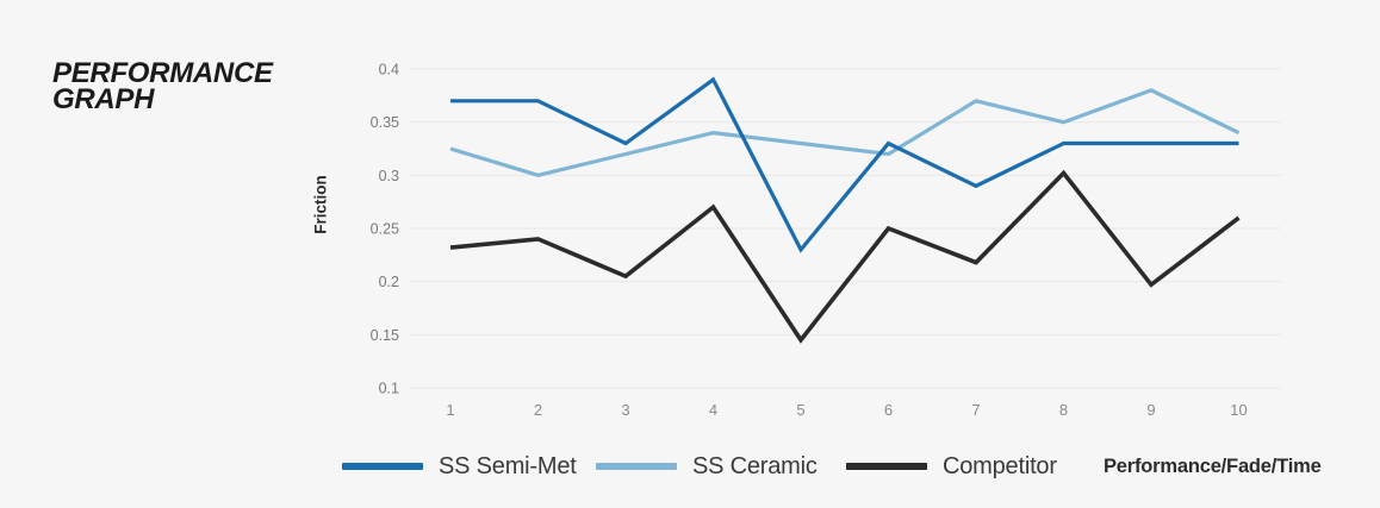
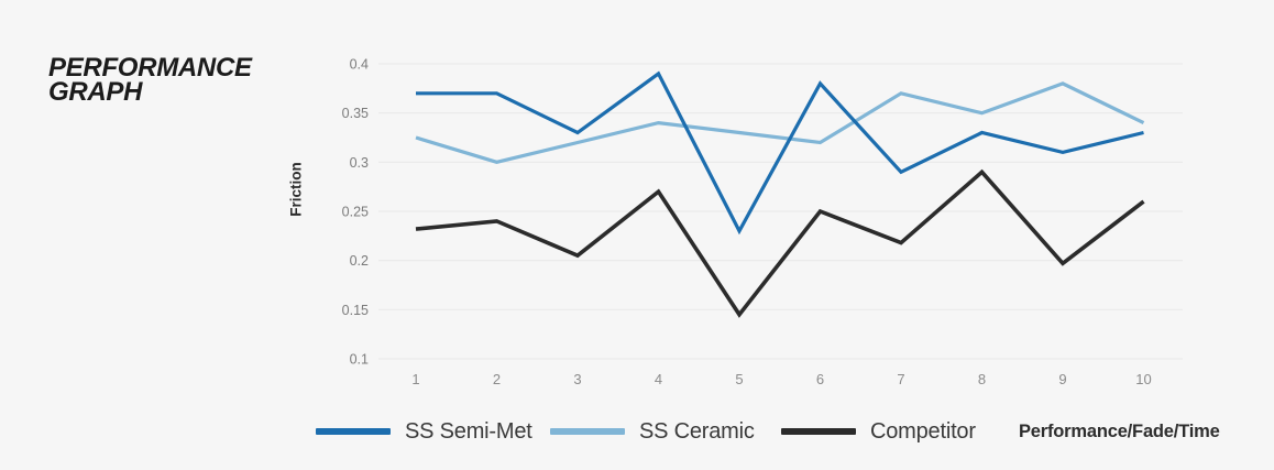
SS Semi-Met/6: 0.33 -> 0.38
Competitor/8: 0.30 -> 0.29
SS Semi-Met/9: 0.33 -> 0.31
